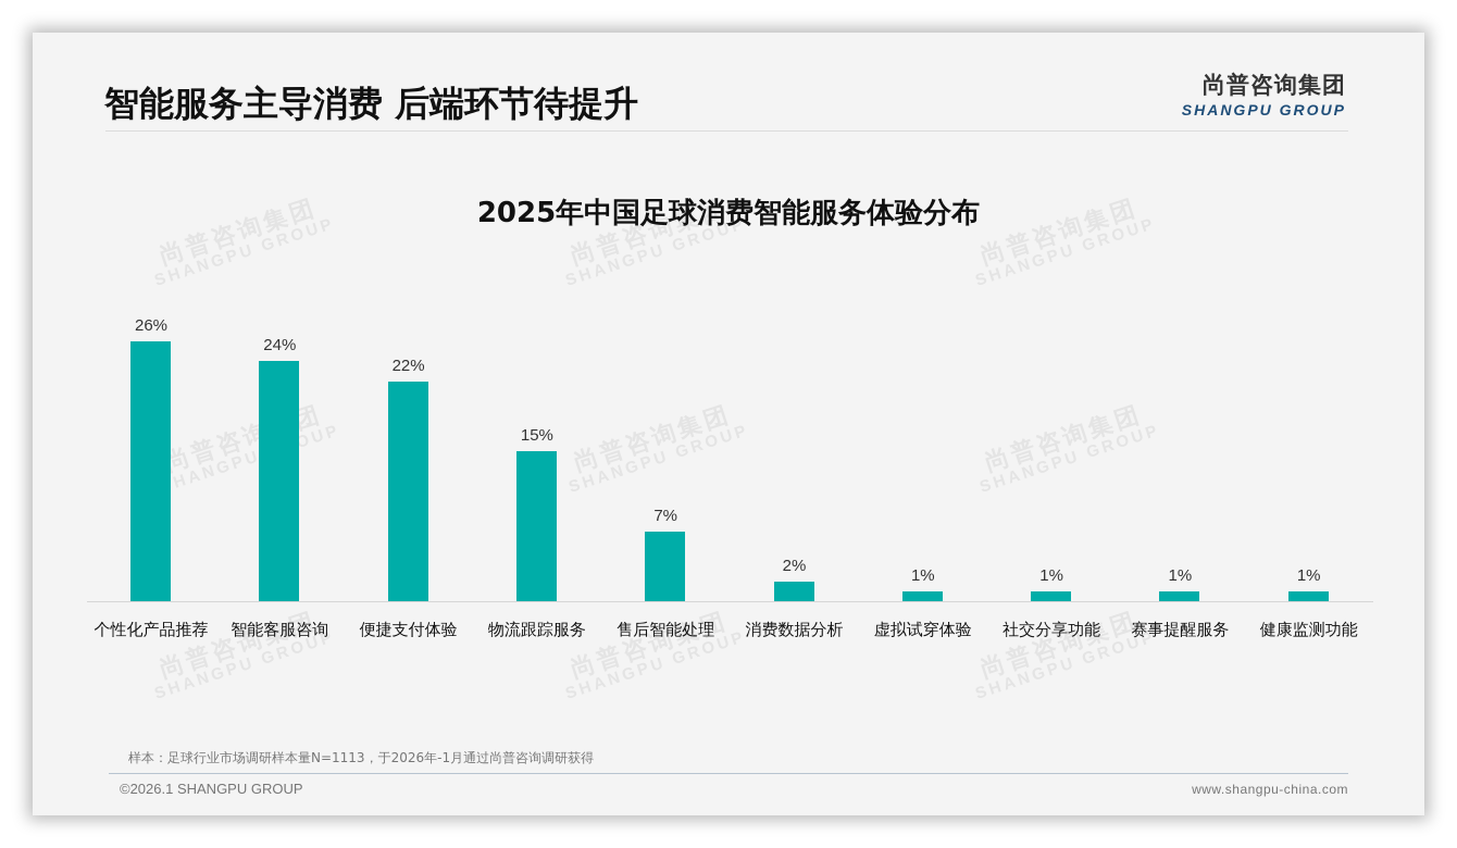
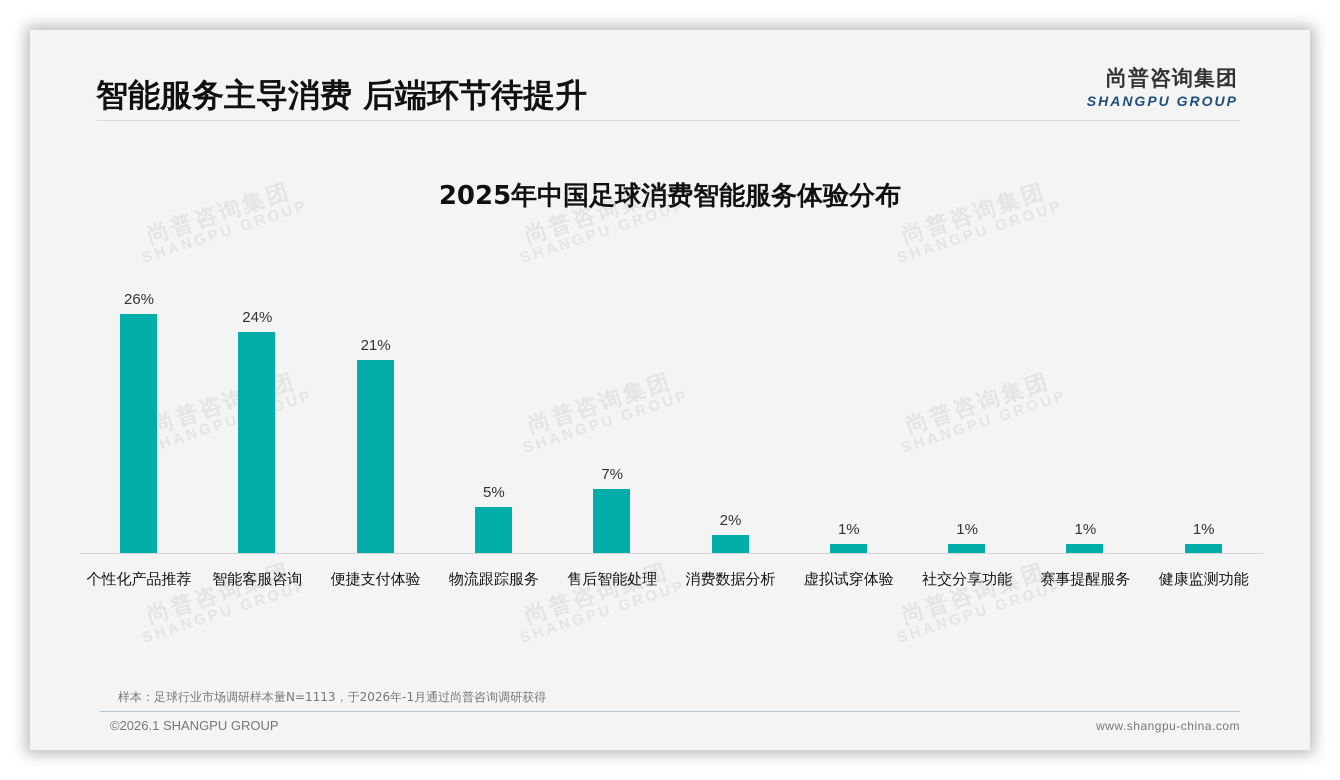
便捷支付体验: 22% -> 21%
物流跟踪服务: 15% -> 5%
